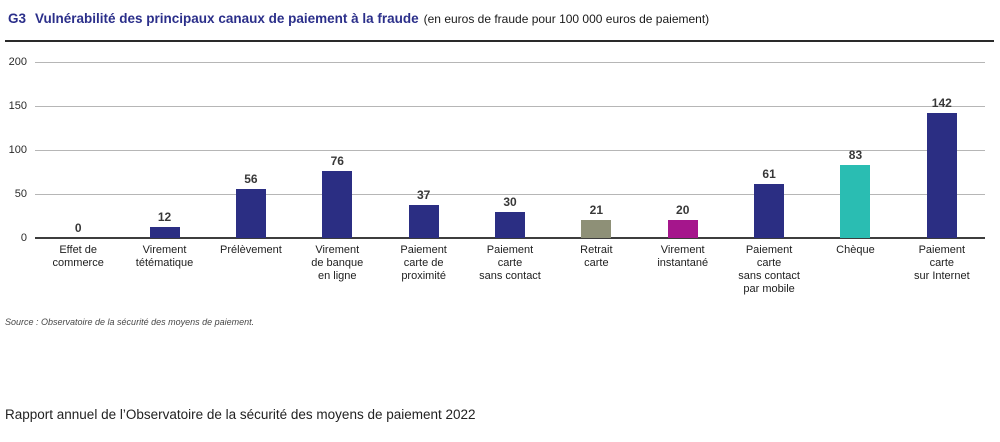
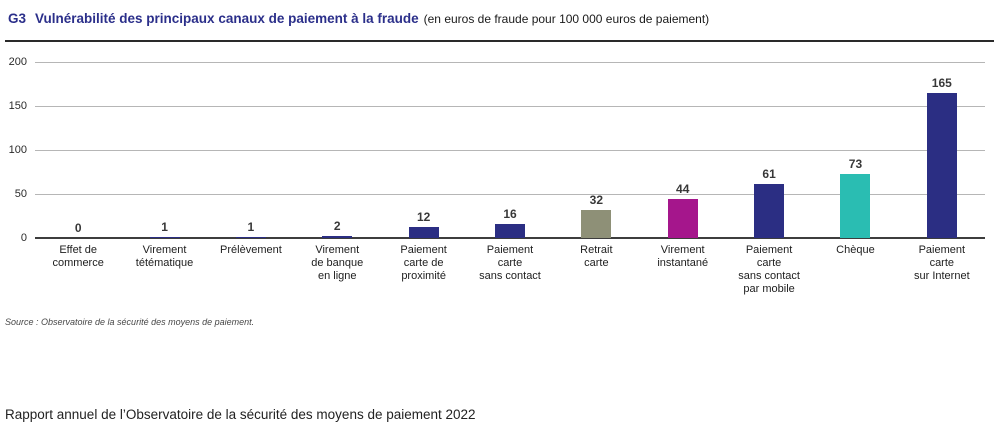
Virement tétématique: 12 -> 1
Prélèvement: 56 -> 1
Virement de banque en ligne: 76 -> 2
Paiement carte de proximité: 37 -> 12
Paiement carte sans contact: 30 -> 16
Retrait carte: 21 -> 32
Virement instantané: 20 -> 44
Chèque: 83 -> 73
Paiement carte sur Internet: 142 -> 165
